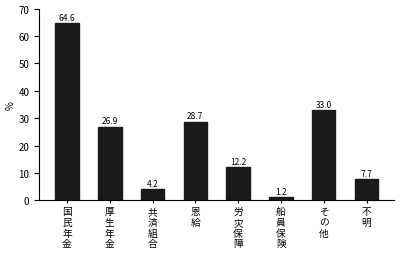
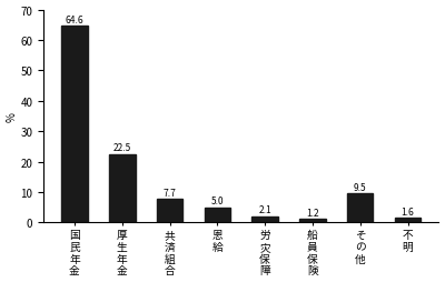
厚 生 年 金: 26.9 -> 22.5
共 済 組 合: 4.2 -> 7.7
恩 給: 28.7 -> 5.0
労 灾 保 障: 12.2 -> 2.1
そ の 他: 33.0 -> 9.5
不 明: 7.7 -> 1.6
